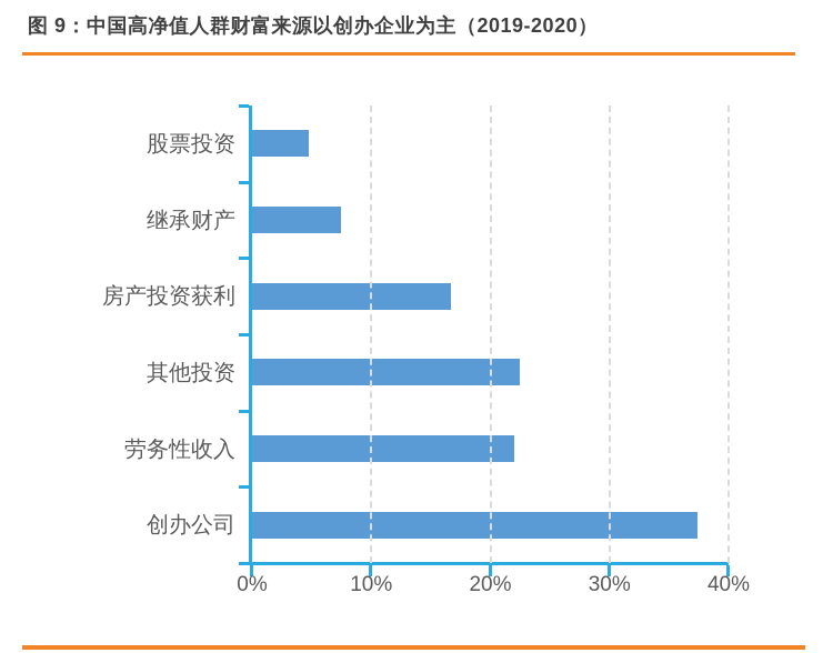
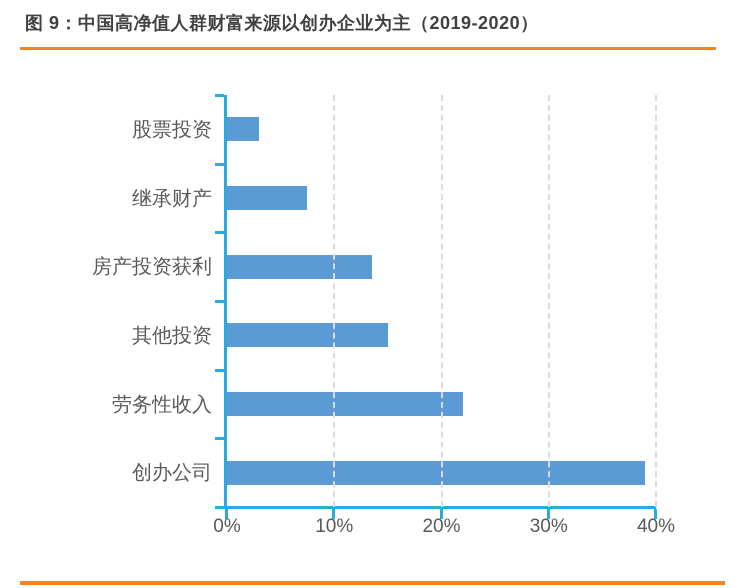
股票投资: 4.8% -> 3.0%
房产投资获利: 16.7% -> 13.5%
其他投资: 22.5% -> 15.0%
创办公司: 37.4% -> 39.0%
